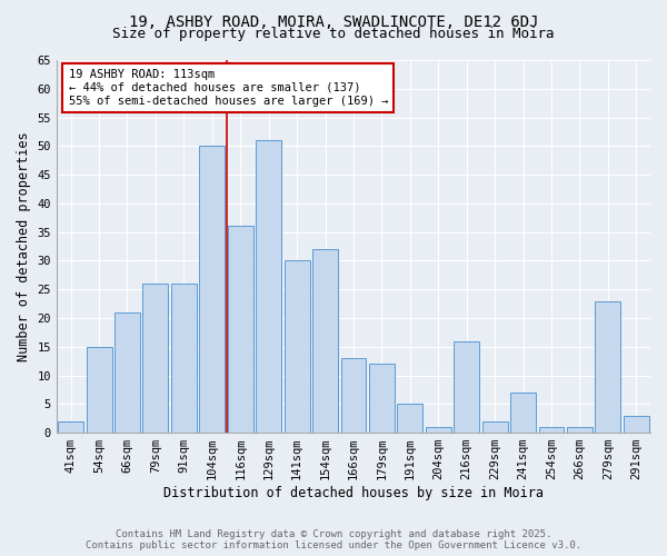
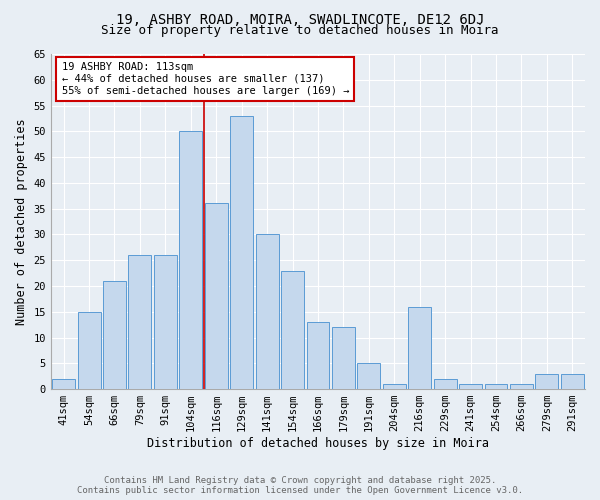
129sqm: 51 -> 53
154sqm: 32 -> 23
241sqm: 7 -> 1
279sqm: 23 -> 3
